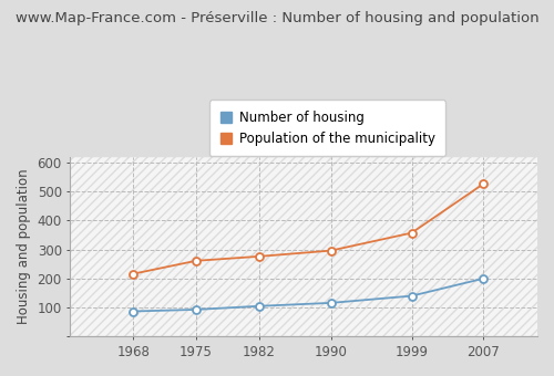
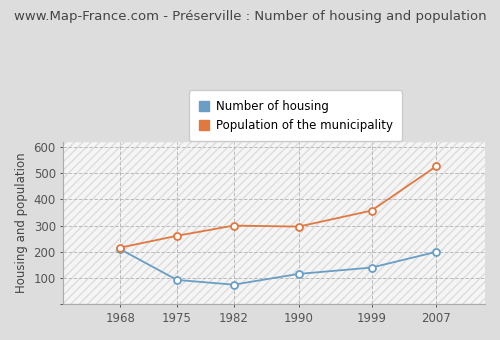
Number of housing/1968: 87 -> 210
Number of housing/1982: 105 -> 75
Population of the municipality/1982: 276 -> 300
